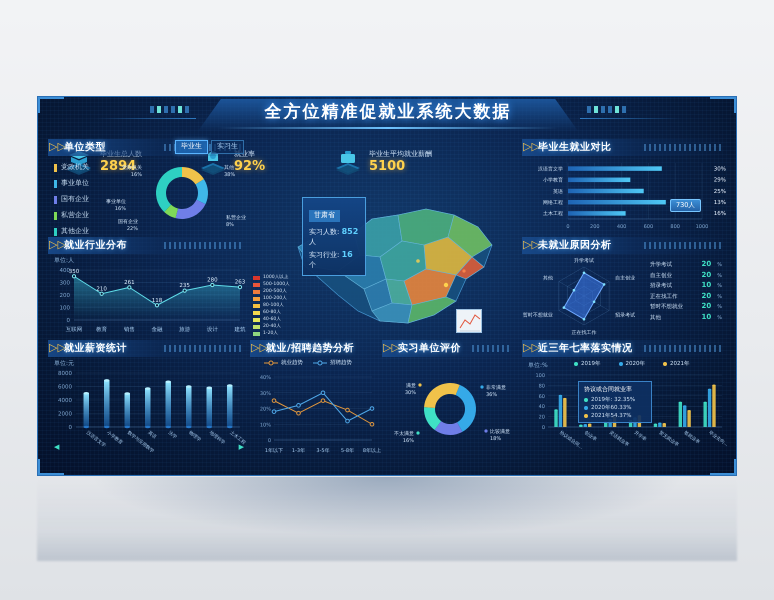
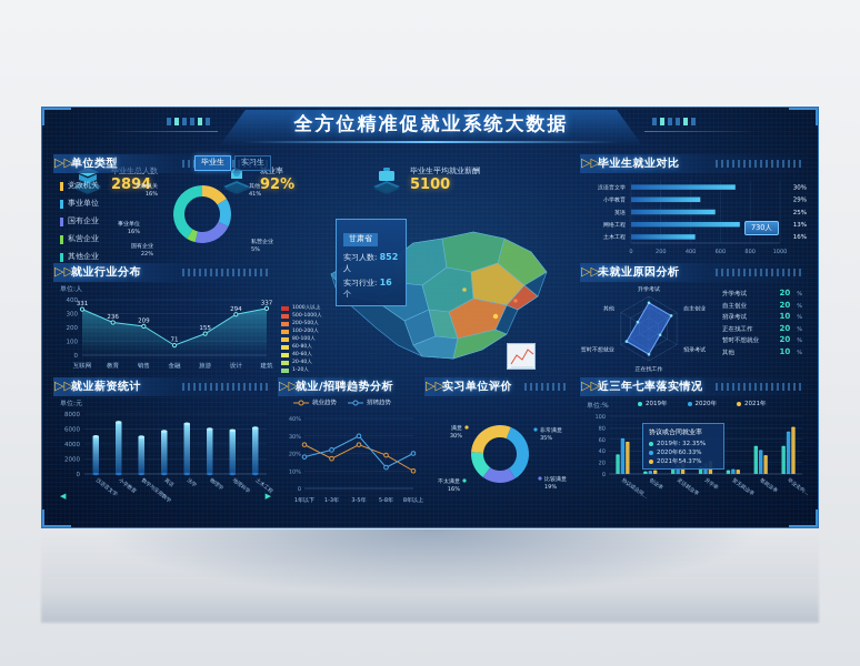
单位类型/私营企业: 8% -> 5%
单位类型/其他: 38% -> 41%
就业行业分布/互联网: 350 -> 331
就业行业分布/教育: 210 -> 236
就业行业分布/销售: 261 -> 209
就业行业分布/金融: 118 -> 71
就业行业分布/旅游: 235 -> 155
就业行业分布/设计: 280 -> 294
就业行业分布/建筑: 263 -> 337
实习单位评价/非常满意: 36% -> 35%
实习单位评价/比较满意: 18% -> 19%
